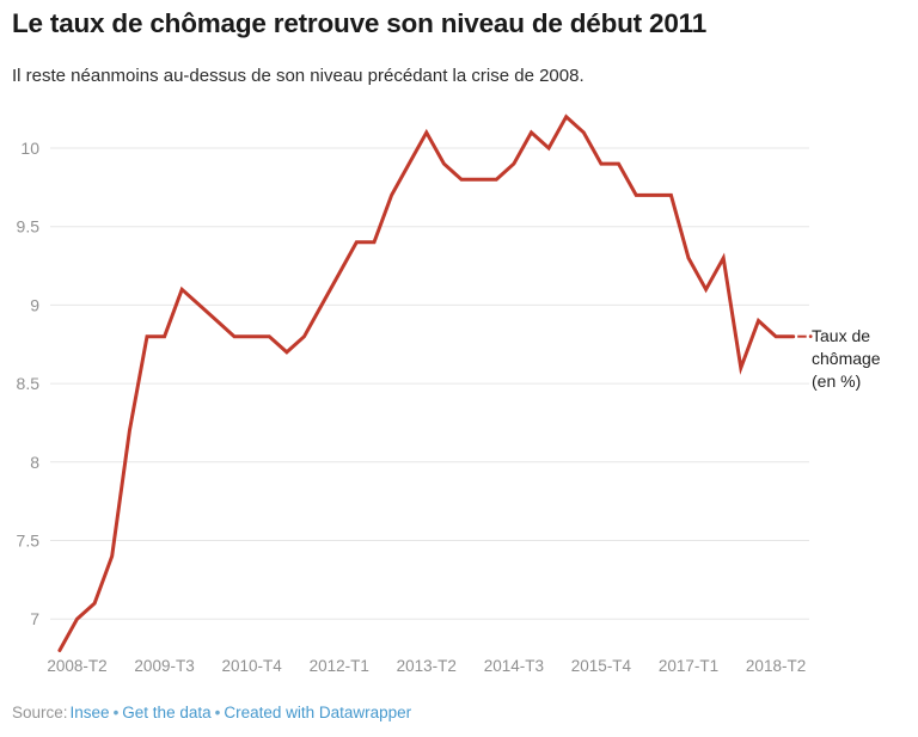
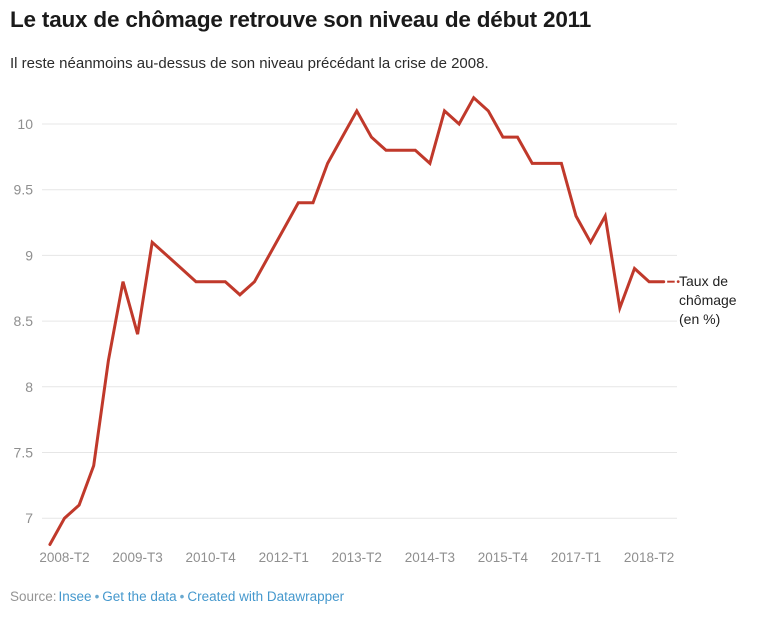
2009-T3: 8.8 -> 8.4
2014-T3: 9.9 -> 9.7
